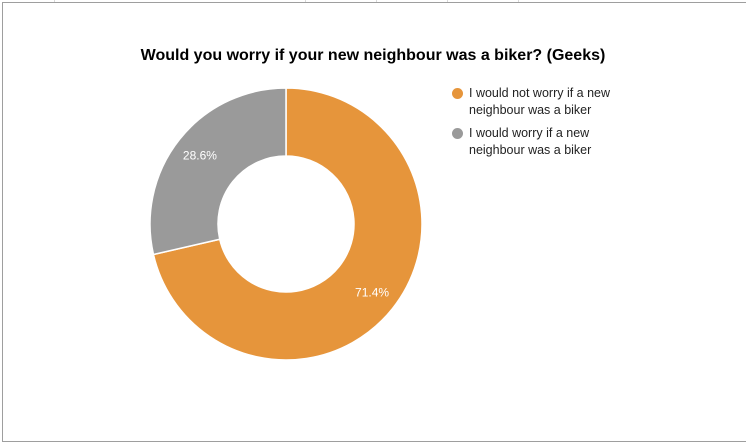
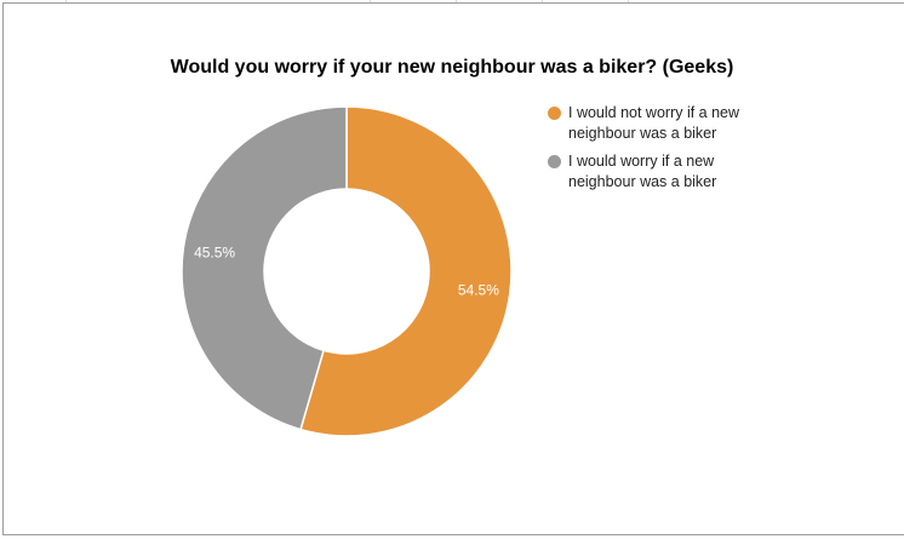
I would not worry if a new neighbour was a biker: 71.4% -> 54.5%
I would worry if a new neighbour was a biker: 28.6% -> 45.5%
